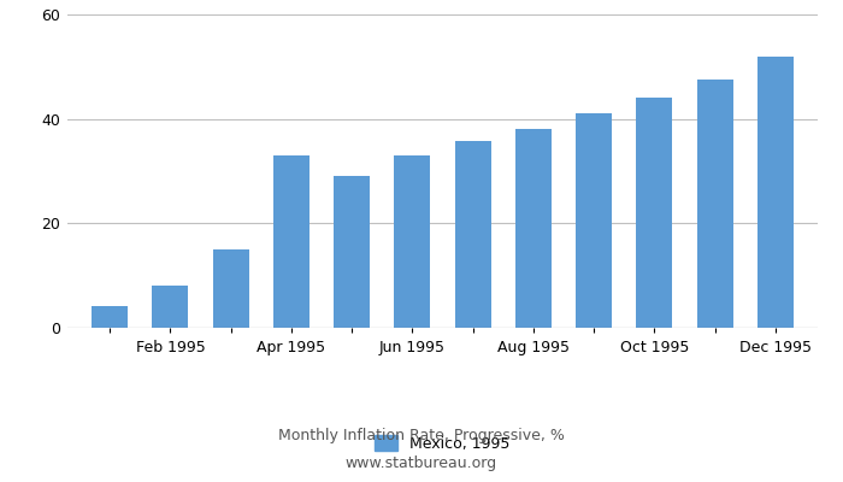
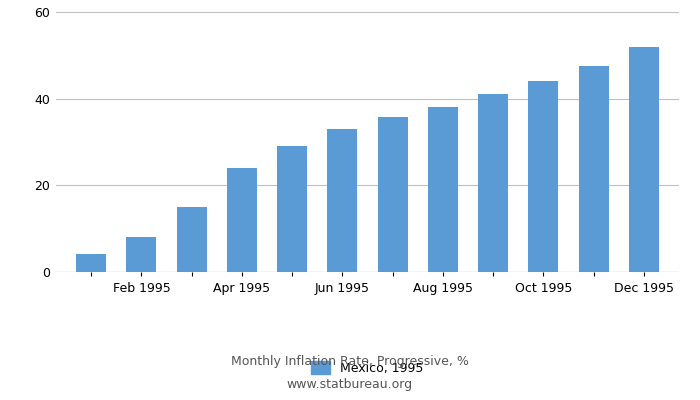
Apr 1995: 33.0 -> 24.0
